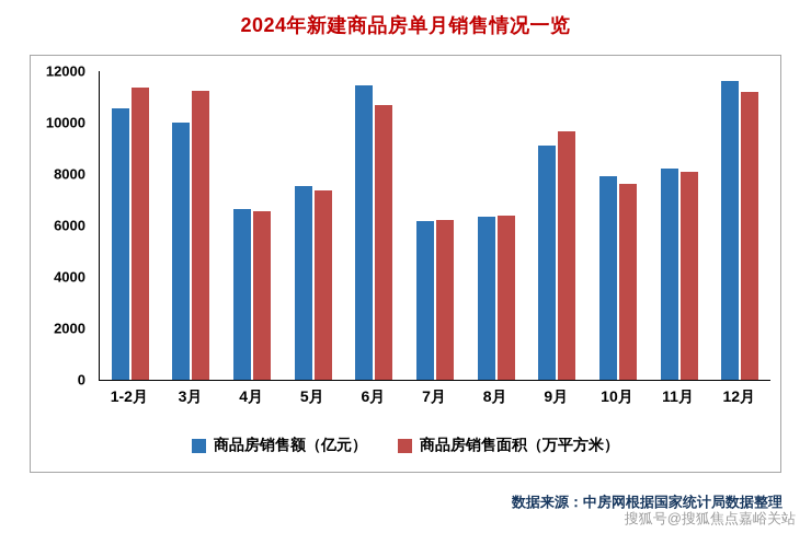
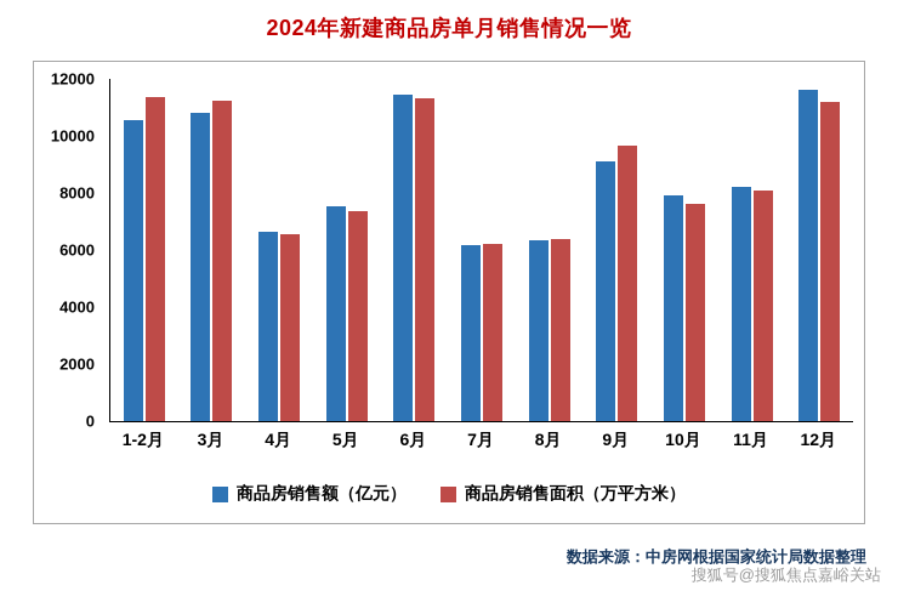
商品房销售额（亿元）/3月: 10000 -> 10800
商品房销售面积（万平方米）/6月: 10700 -> 11300
